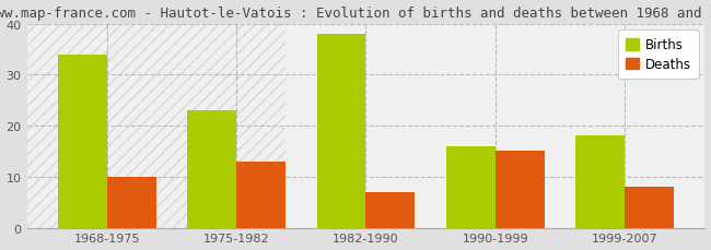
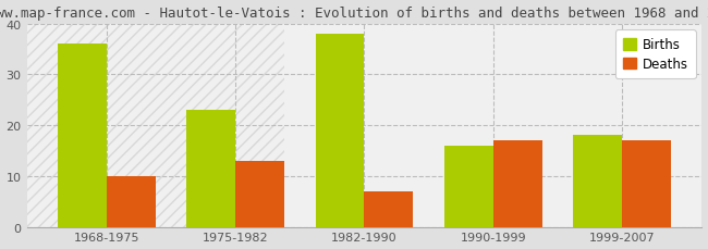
Births/1968-1975: 34 -> 36
Deaths/1990-1999: 15 -> 17
Deaths/1999-2007: 8 -> 17
